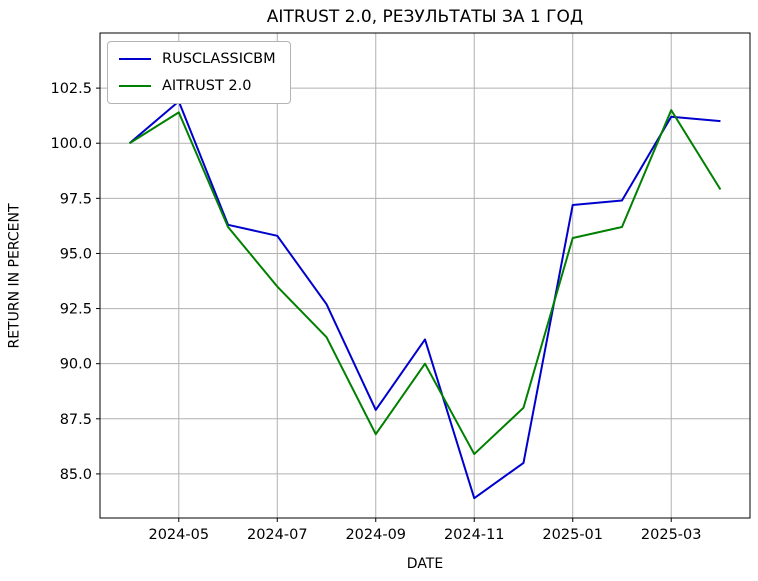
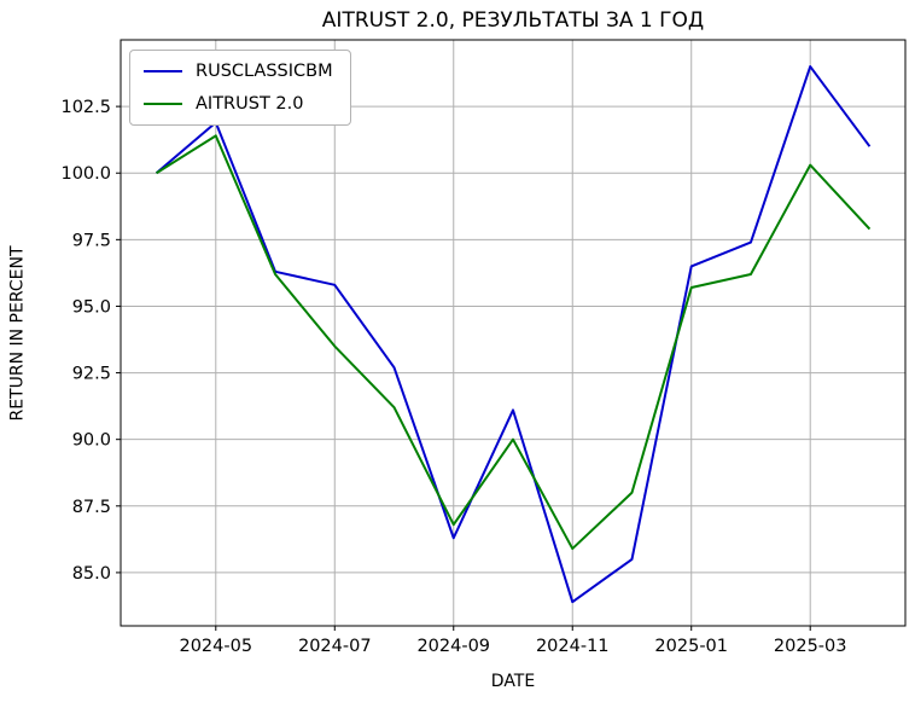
RUSCLASSICBM/2024-09: 87.9 -> 86.3
RUSCLASSICBM/2025-01: 97.2 -> 96.5
RUSCLASSICBM/2025-03: 101.2 -> 104.0
AITRUST 2.0/2025-03: 101.5 -> 100.3
